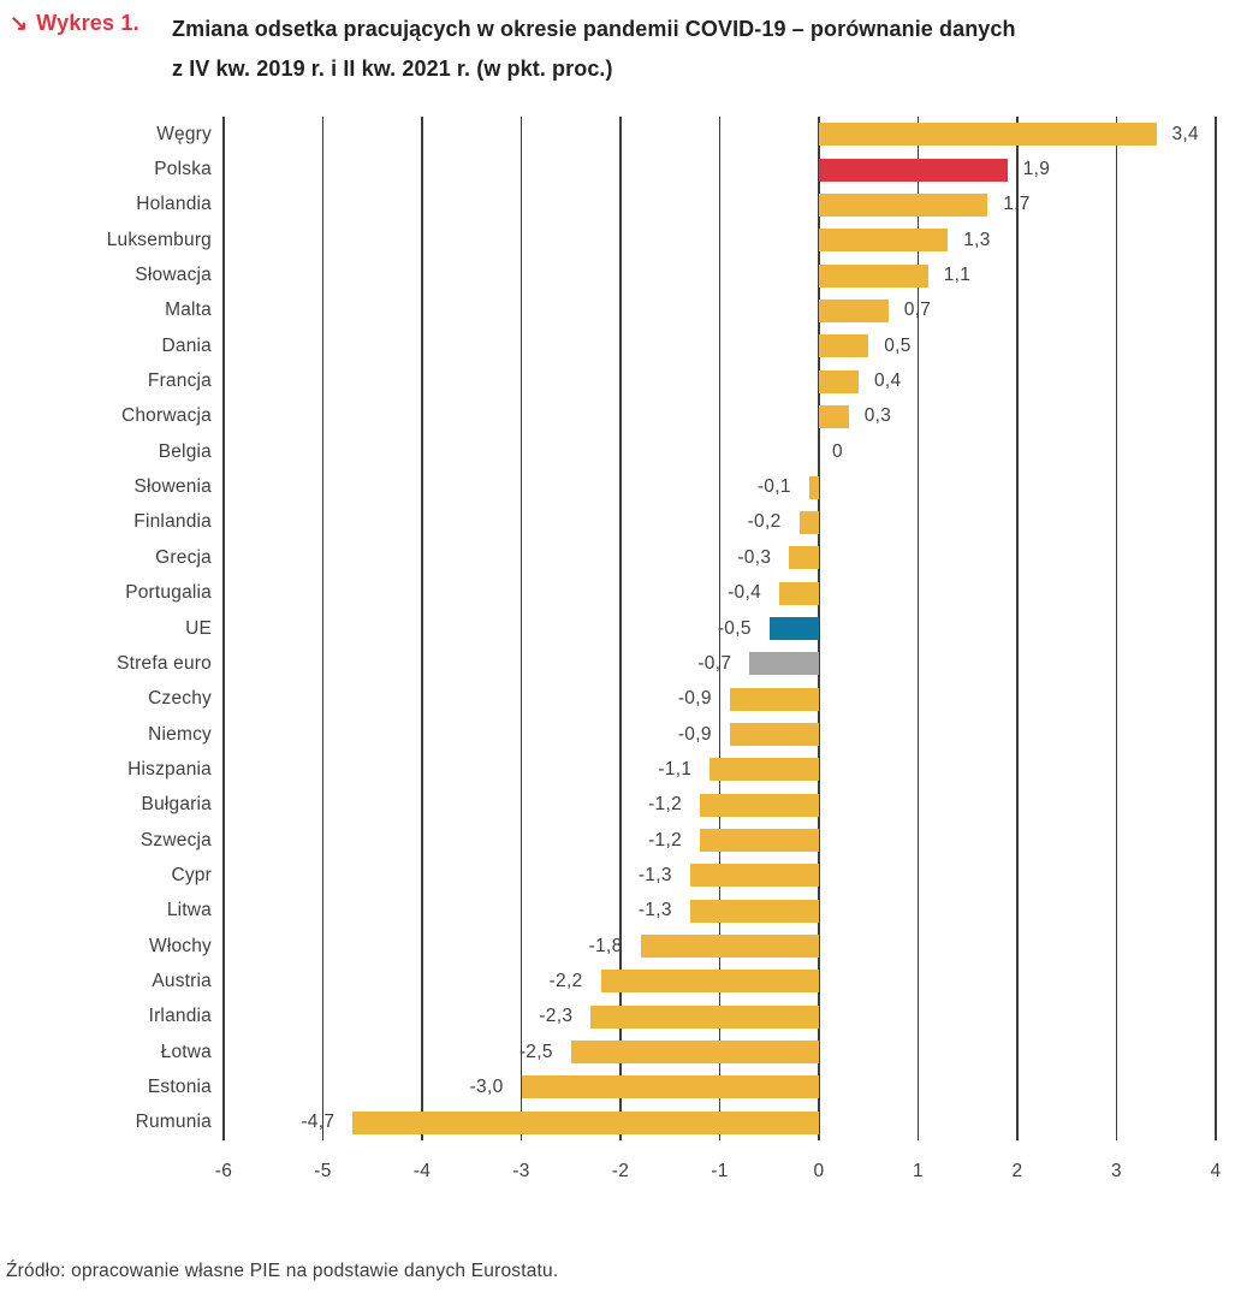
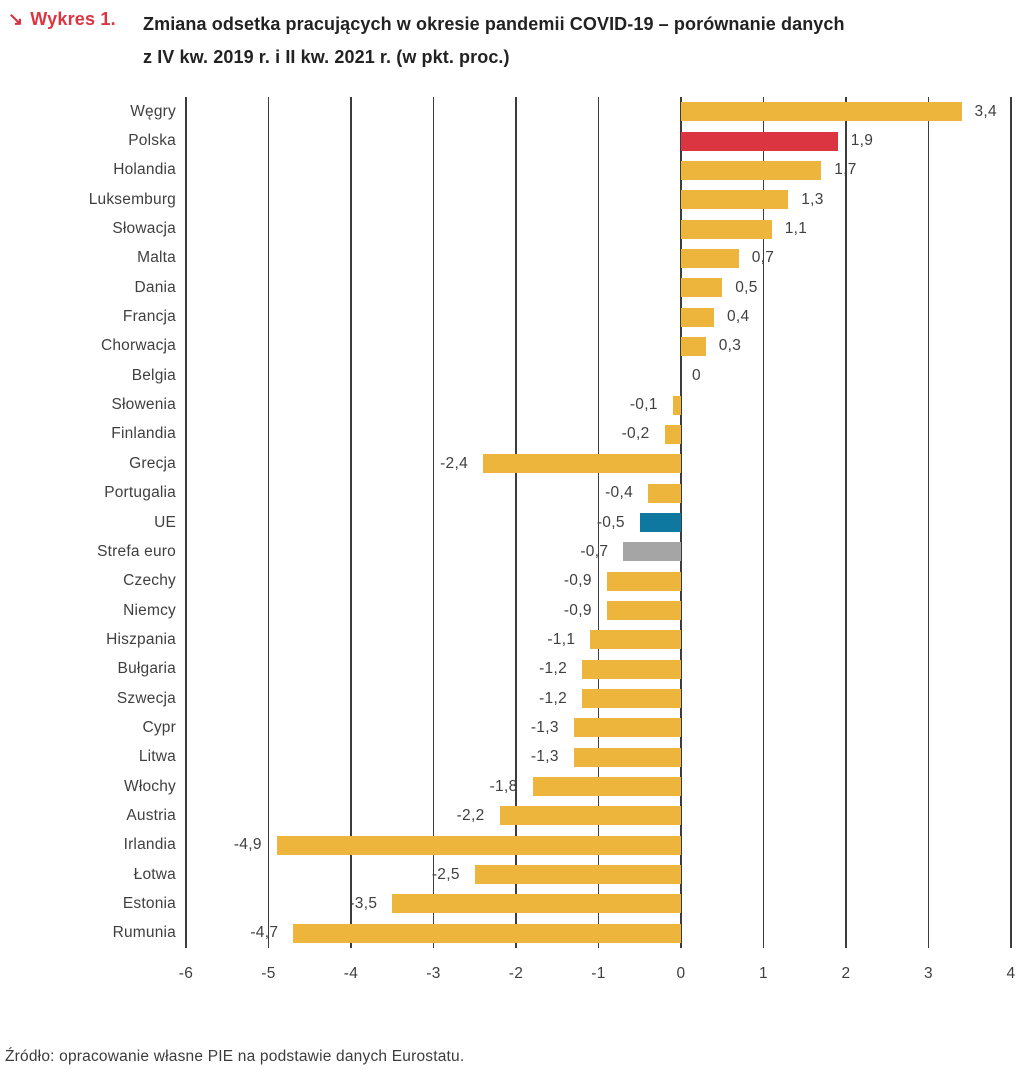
Grecja: -0,3 -> -2,4
Irlandia: -2,3 -> -4,9
Estonia: -3,0 -> -3,5
